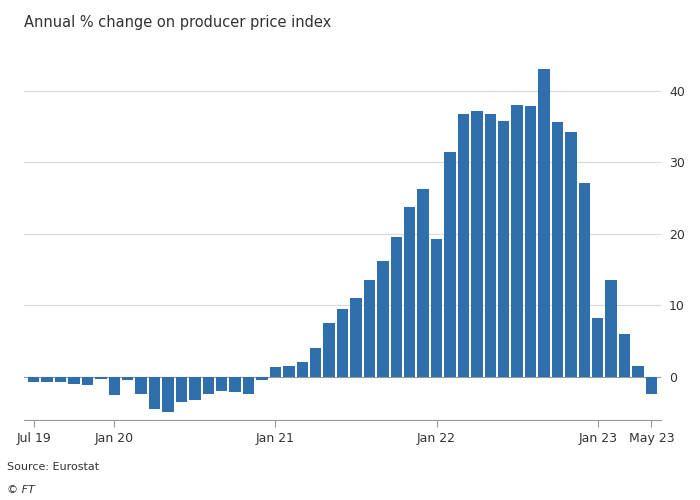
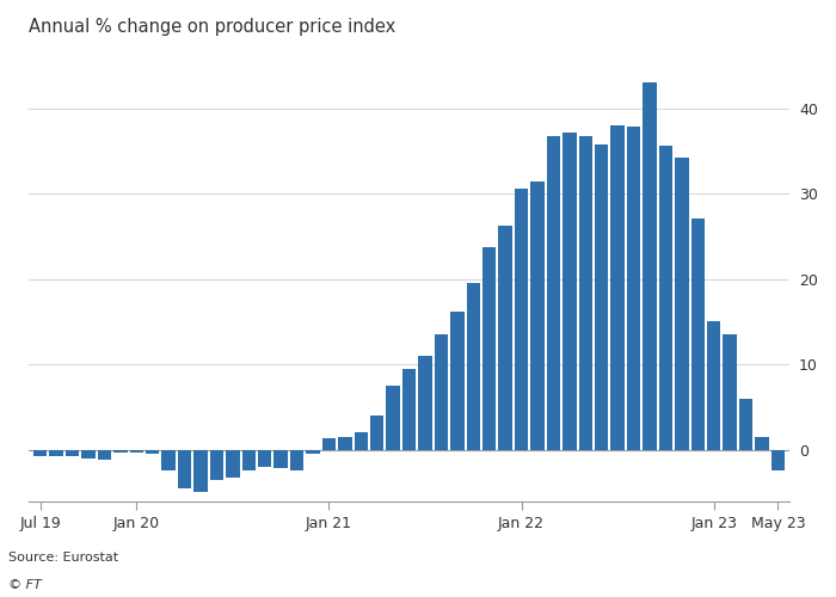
Jan 20: -2.6 -> -0.4
Jan 22: 19.2 -> 30.6
Jan 23: 8.2 -> 15.0
